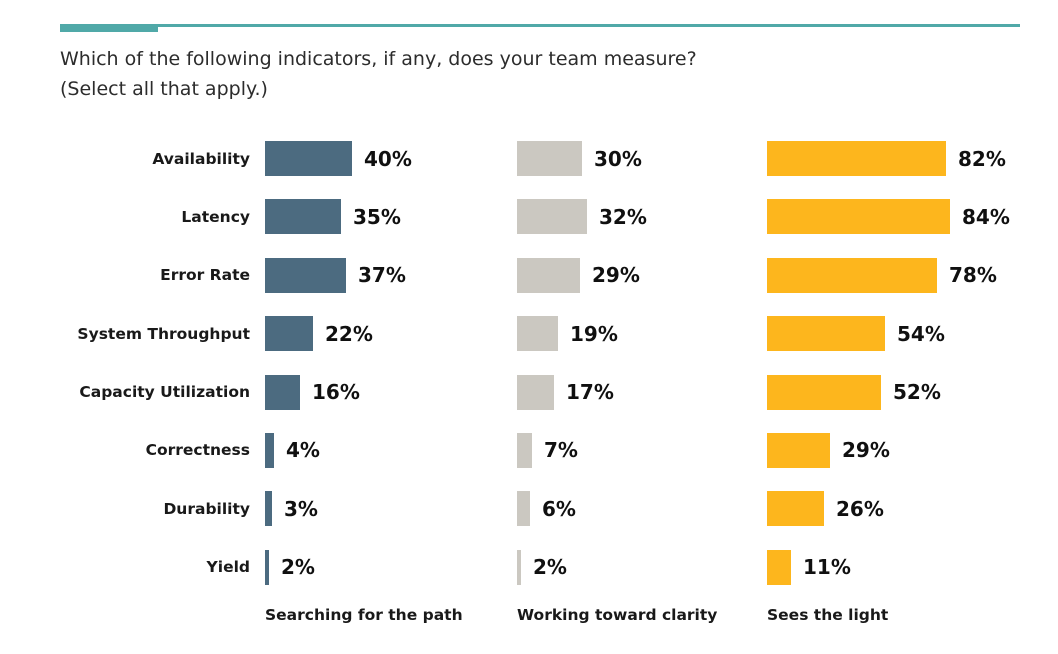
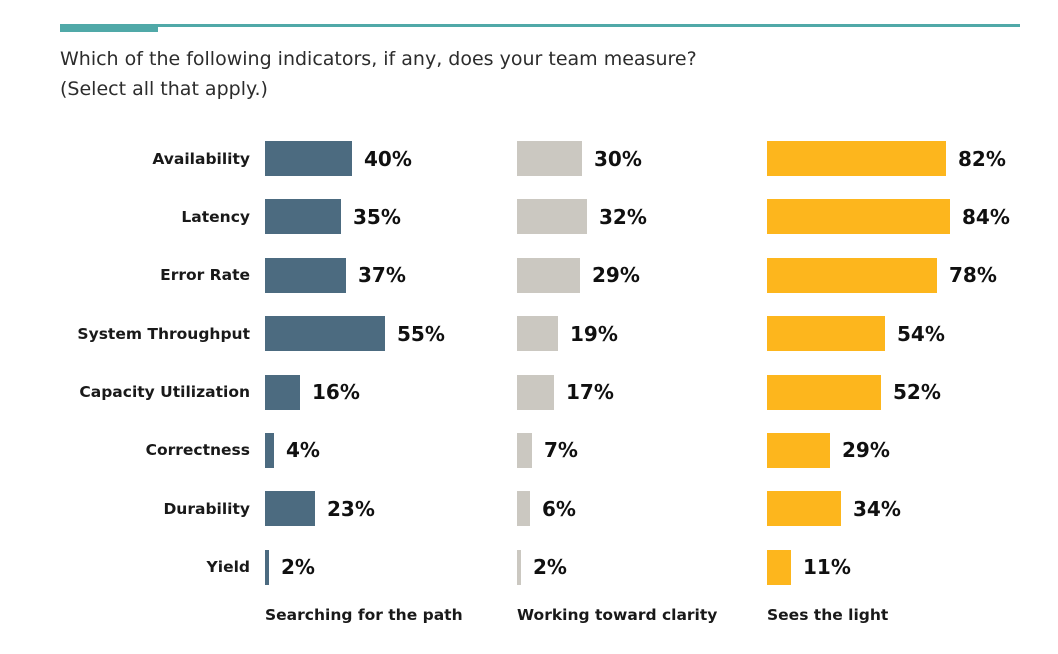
Searching for the path/System Throughput: 22% -> 55%
Searching for the path/Durability: 3% -> 23%
Sees the light/Durability: 26% -> 34%
